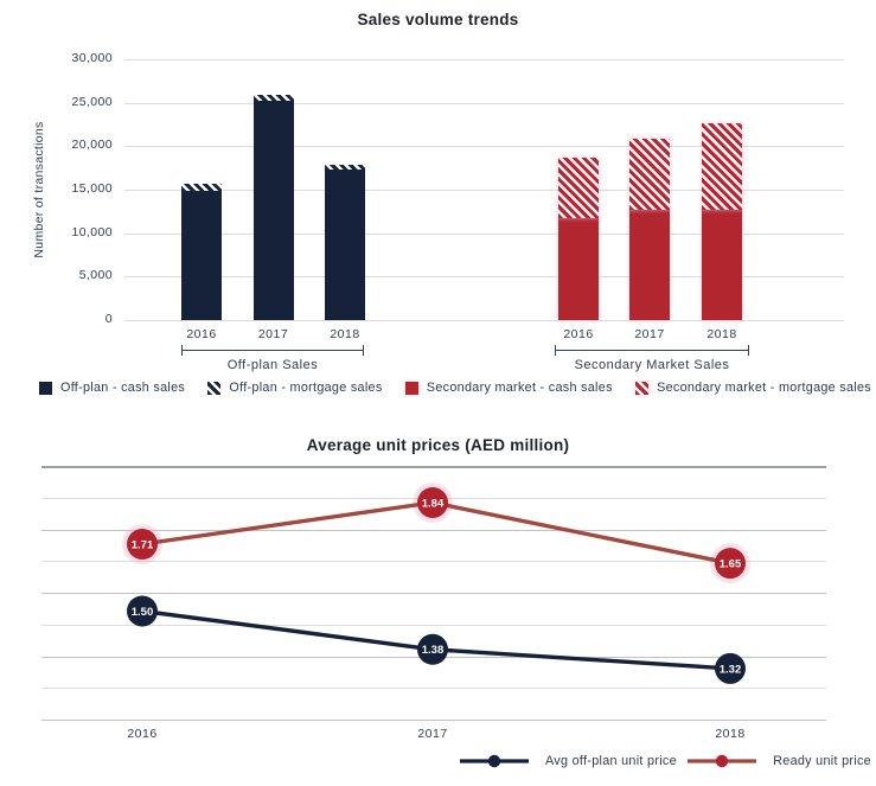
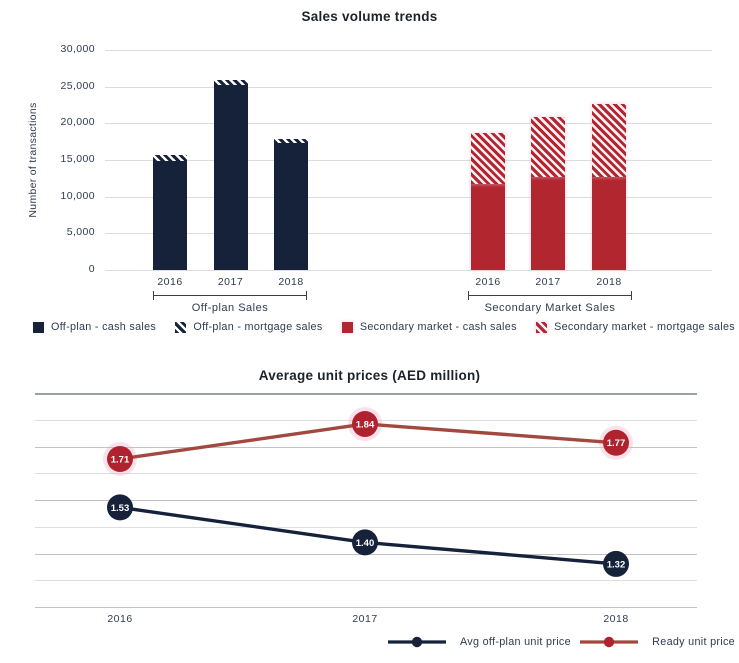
Average unit prices (AED million)/Avg off-plan unit price/2016: 1.50 -> 1.53
Average unit prices (AED million)/Avg off-plan unit price/2017: 1.38 -> 1.40
Average unit prices (AED million)/Ready unit price/2018: 1.65 -> 1.77
